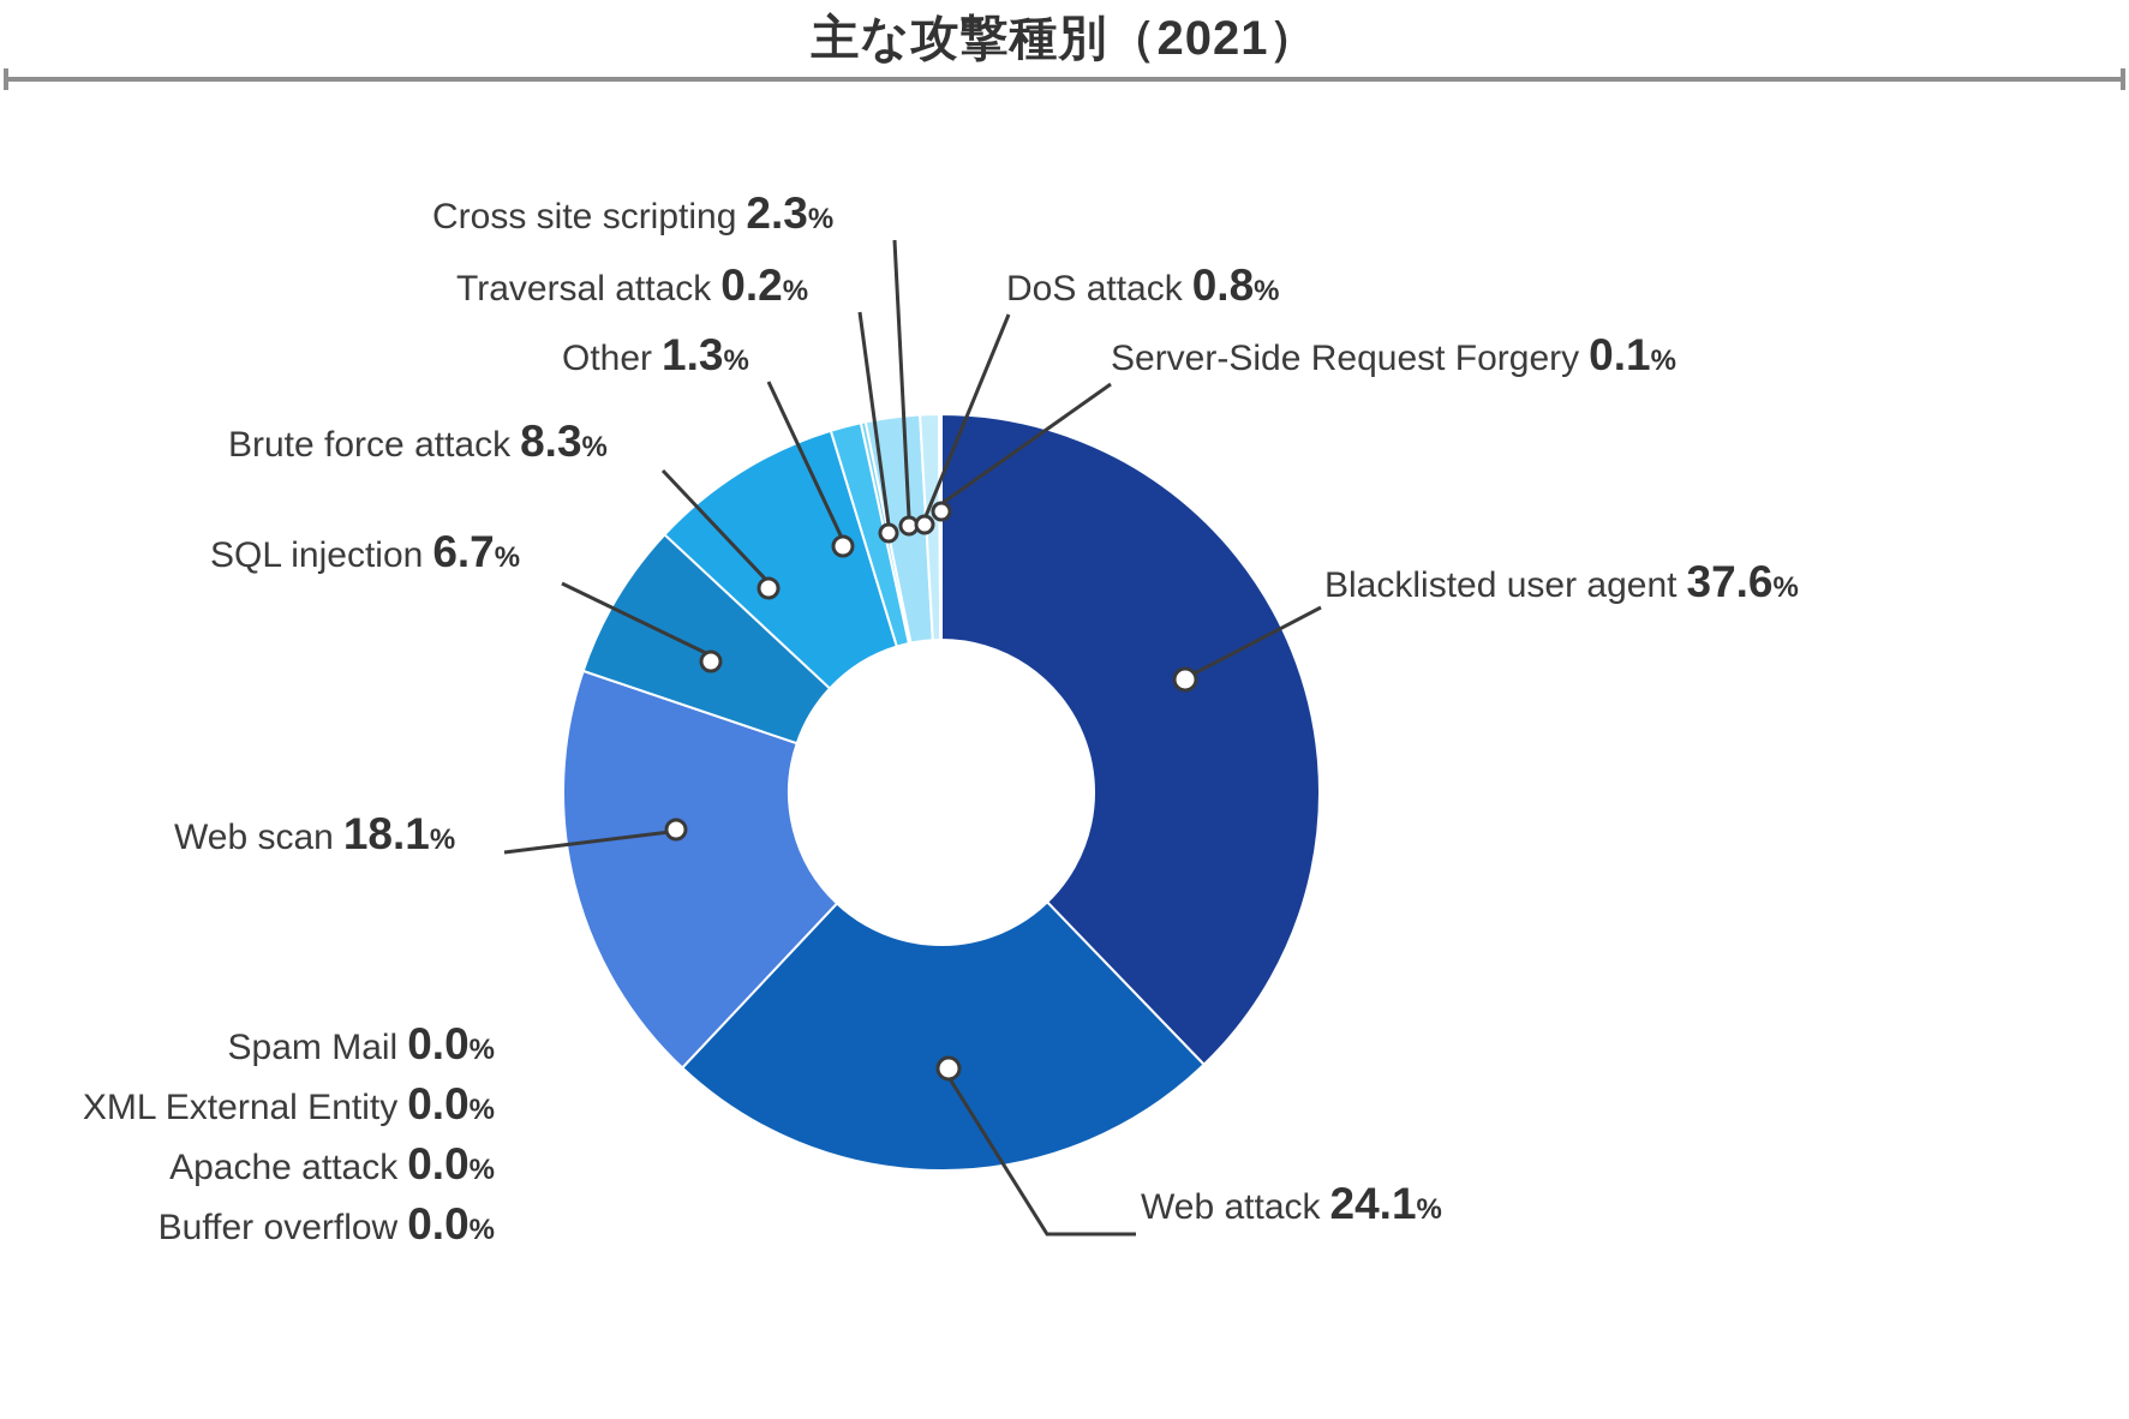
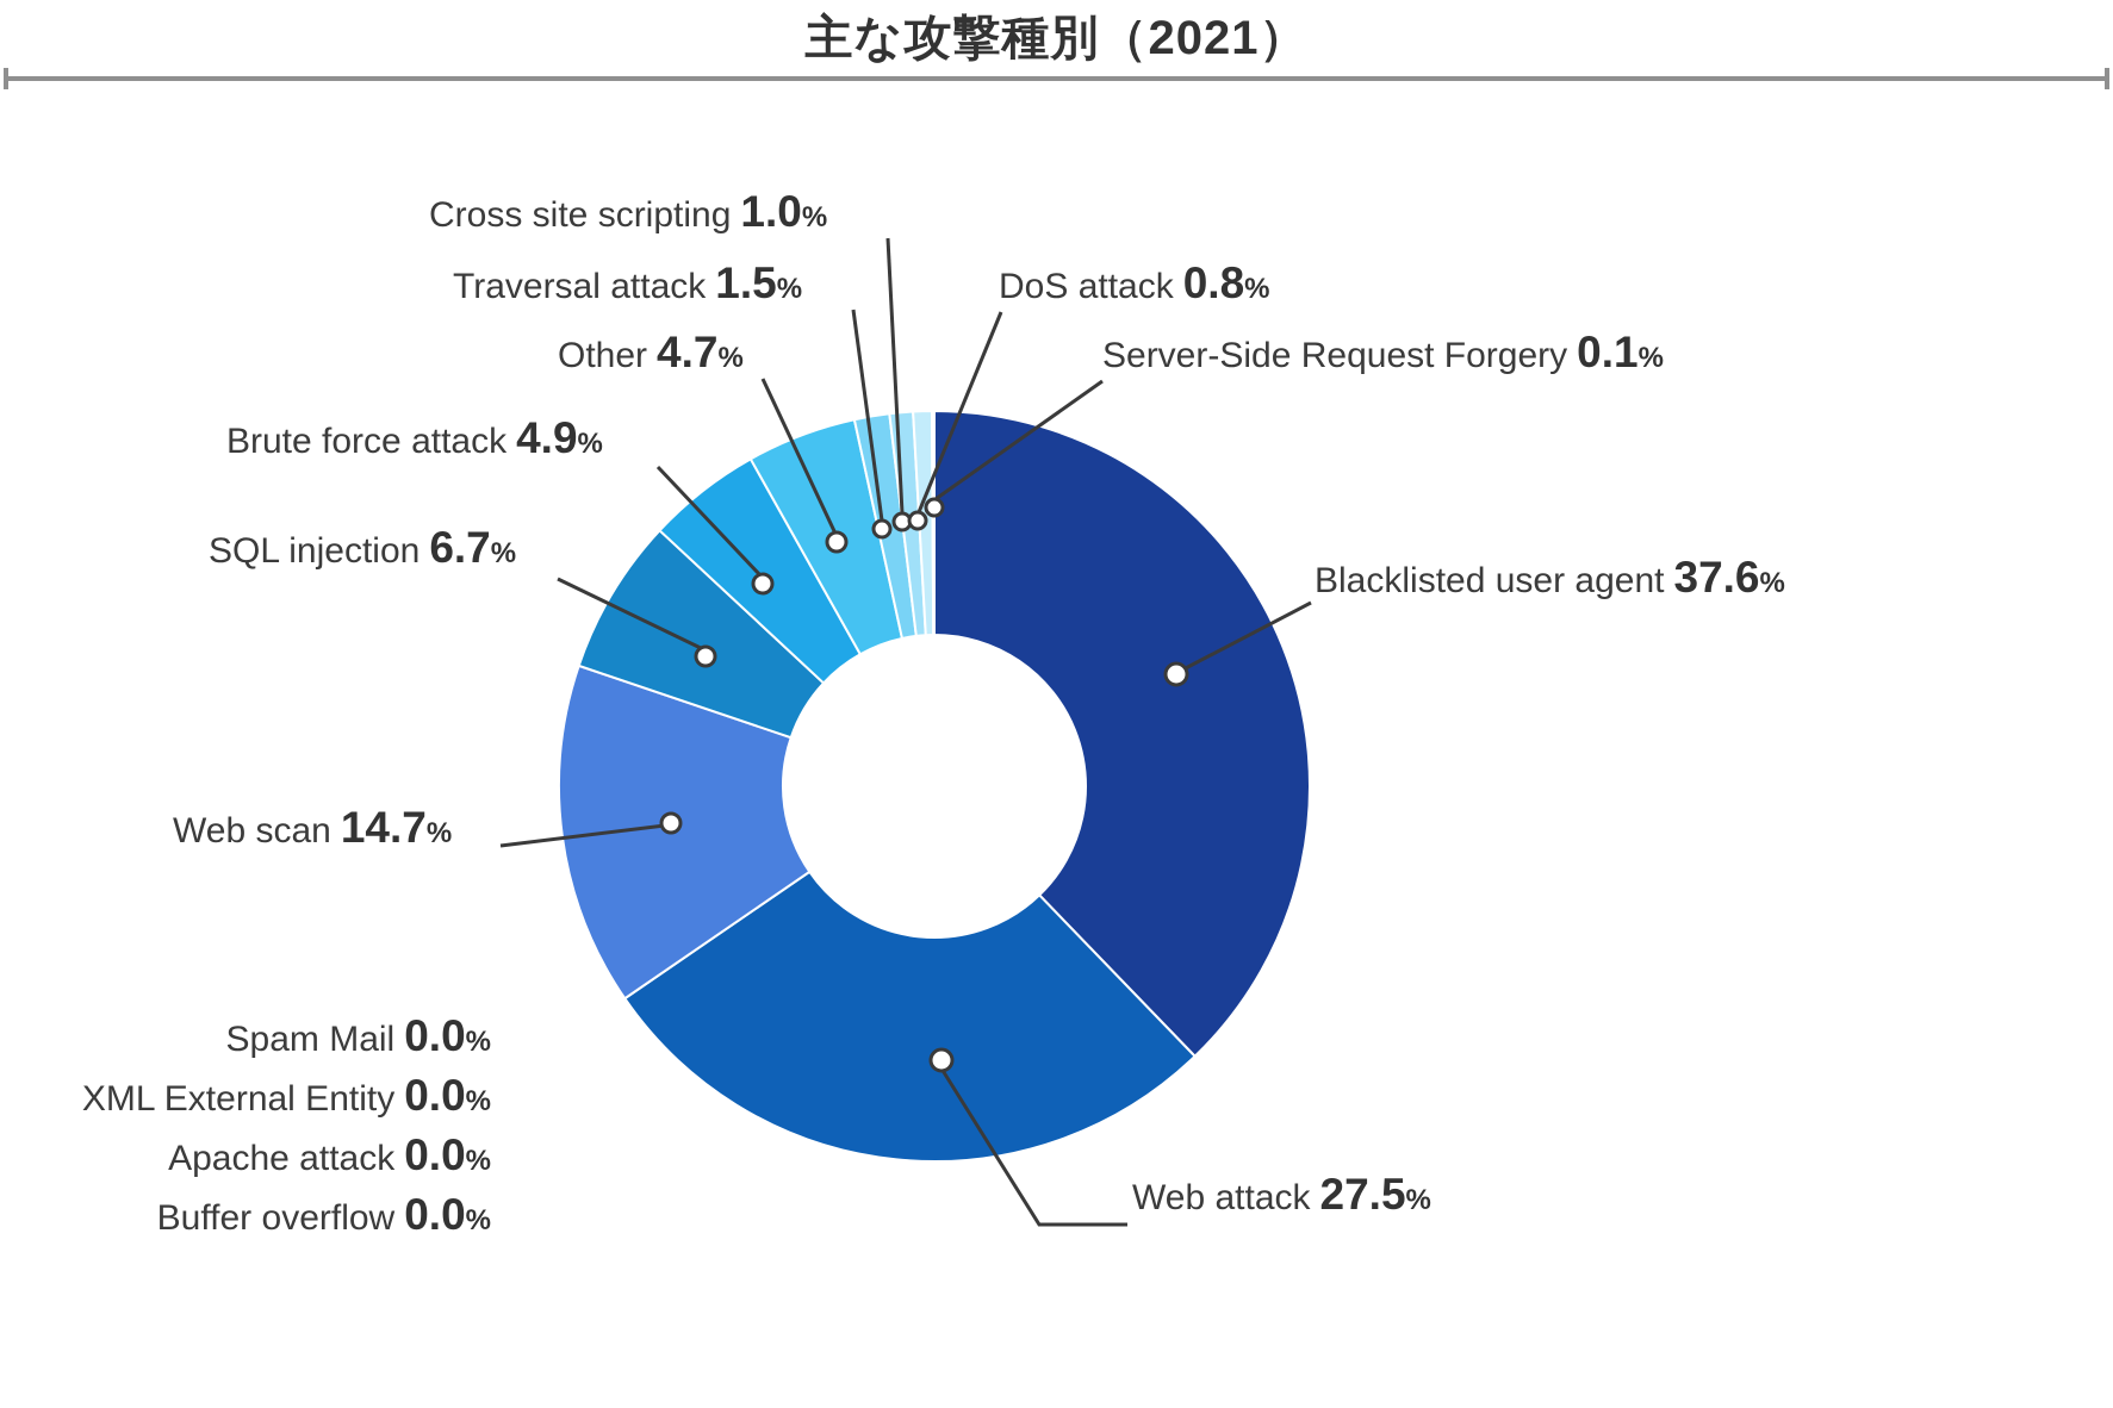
Web attack: 24.1 -> 27.5
Web scan: 18.1 -> 14.7
Brute force attack: 8.3 -> 4.9
Other: 1.3 -> 4.7
Traversal attack: 0.2 -> 1.5
Cross site scripting: 2.3 -> 1.0
